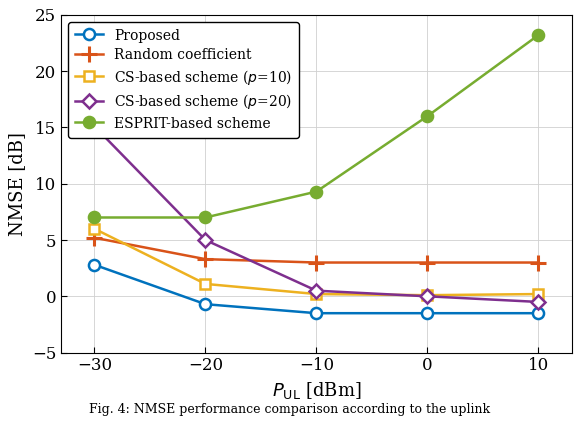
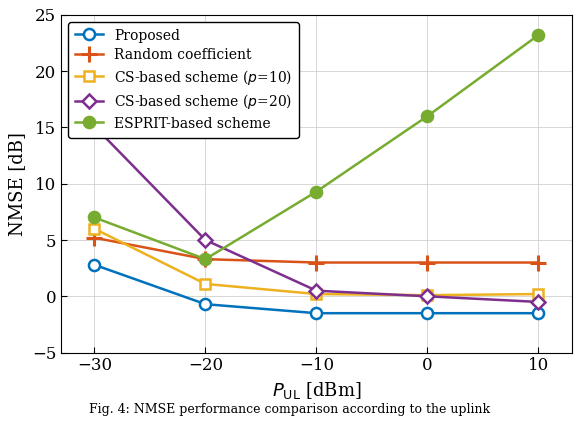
ESPRIT-based scheme/−20: 7.0 -> 3.3
